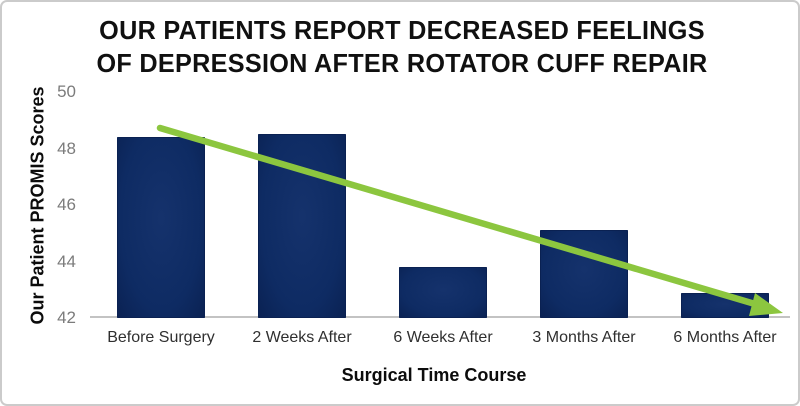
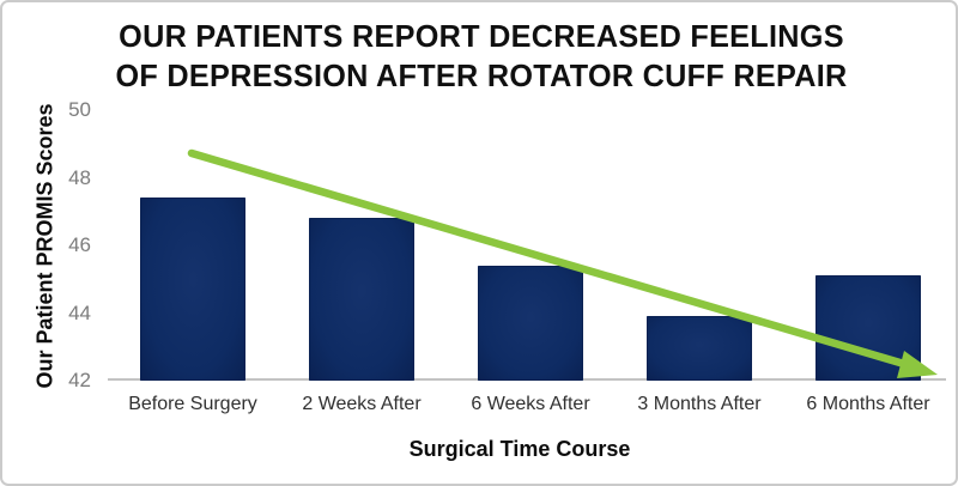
Before Surgery: 48.4 -> 47.4
2 Weeks After: 48.5 -> 46.8
6 Weeks After: 43.8 -> 45.4
3 Months After: 45.1 -> 43.9
6 Months After: 42.9 -> 45.1
